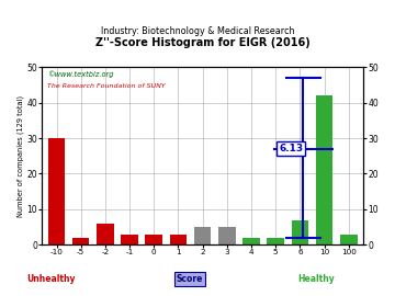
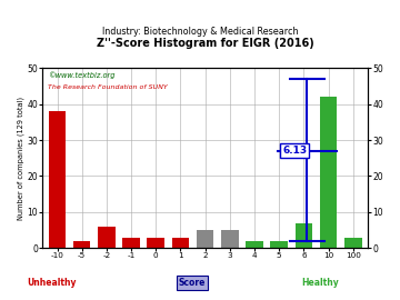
-10: 30 -> 38
